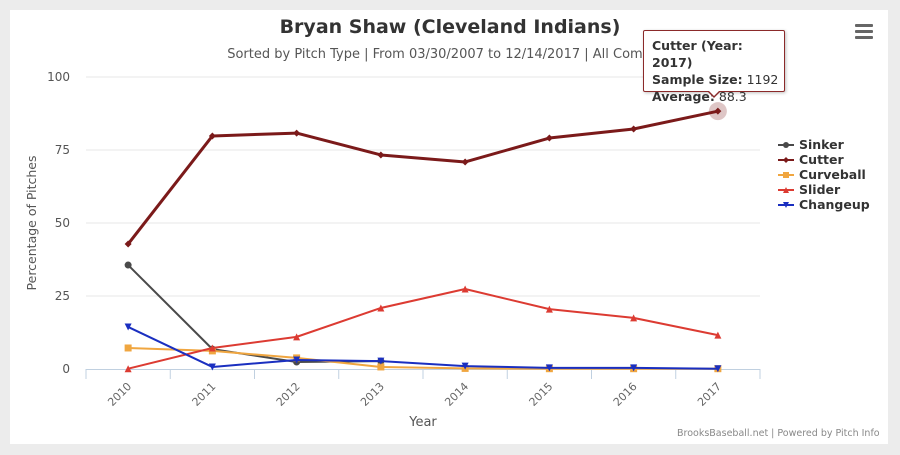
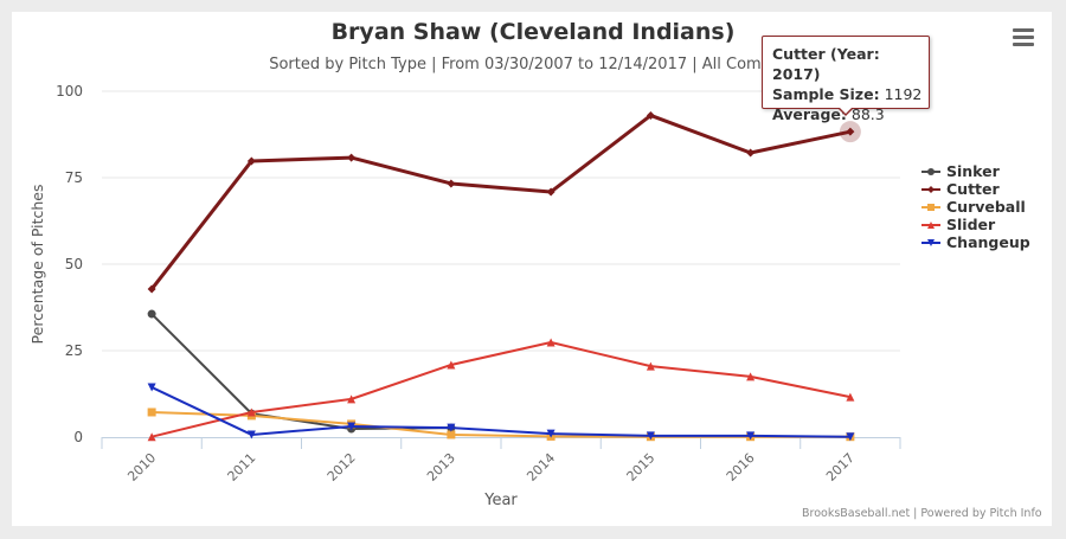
Cutter/2015: 79 -> 93
